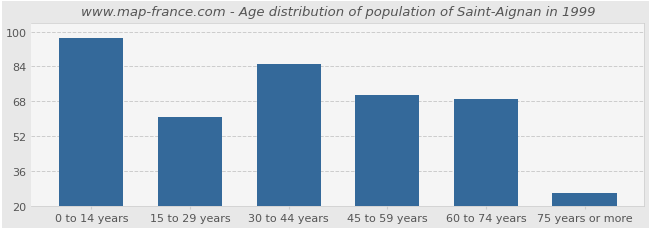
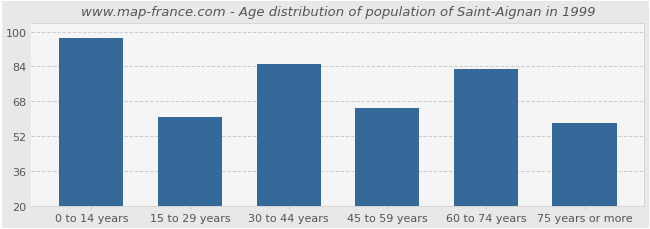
45 to 59 years: 71 -> 65
60 to 74 years: 69 -> 83
75 years or more: 26 -> 58
